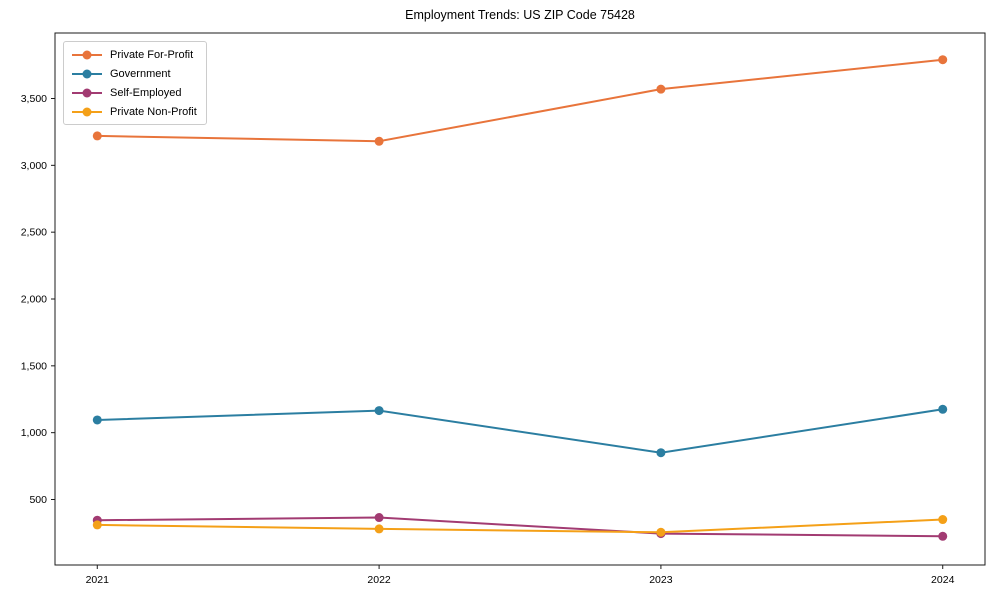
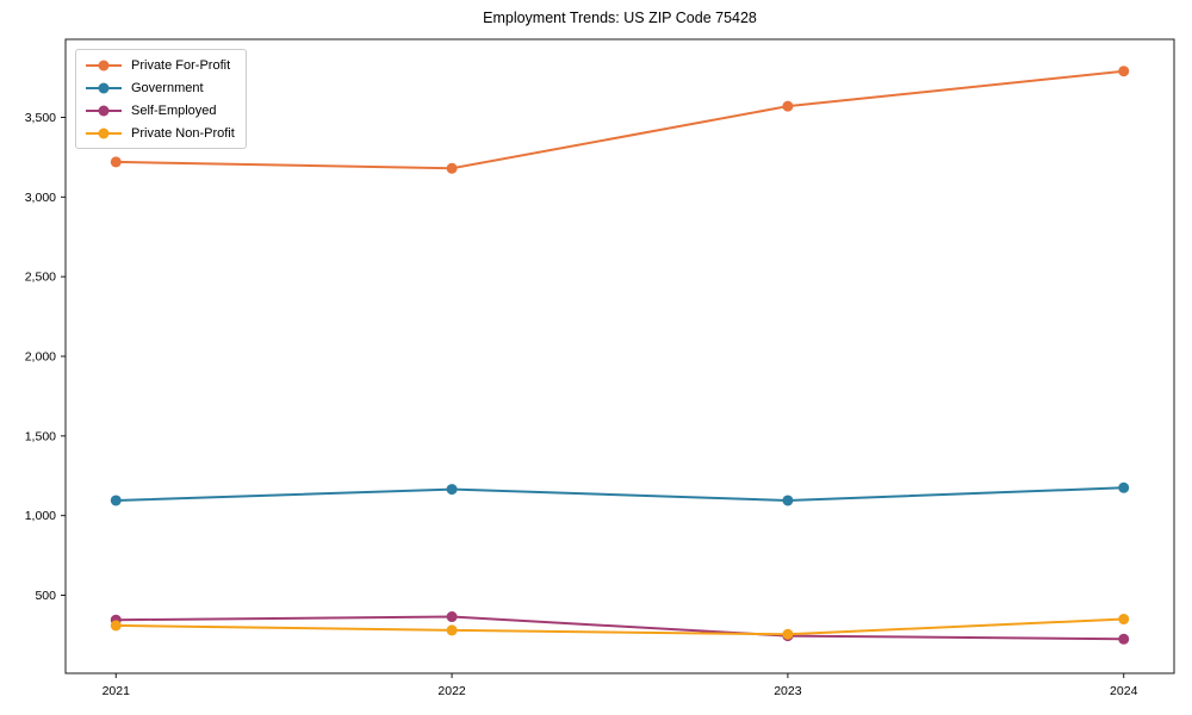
Government/2023: 850 -> 1100
